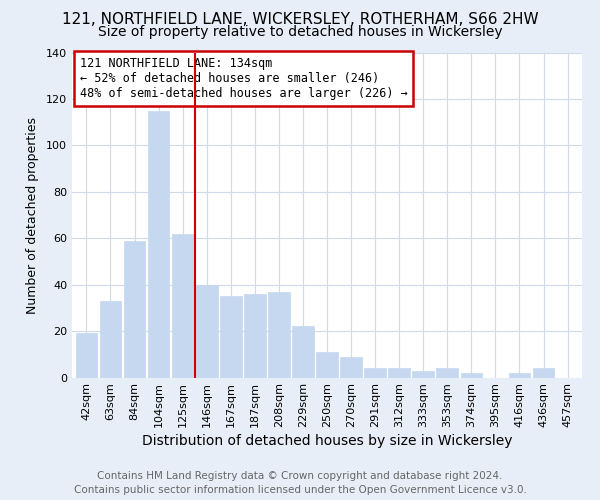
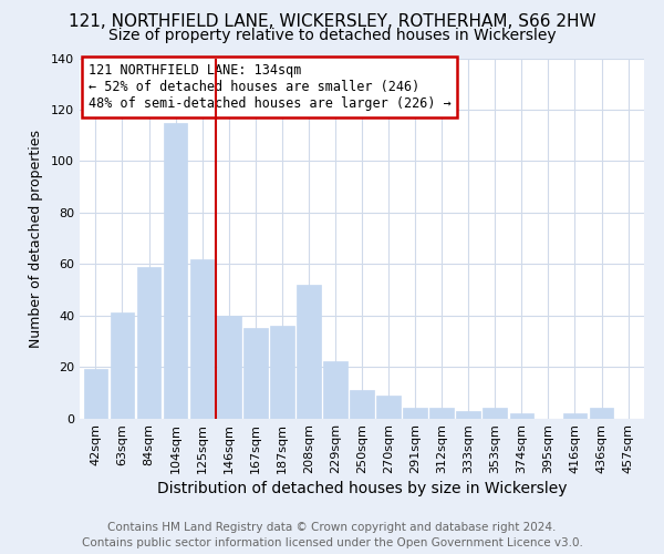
63sqm: 33 -> 41
208sqm: 37 -> 52
